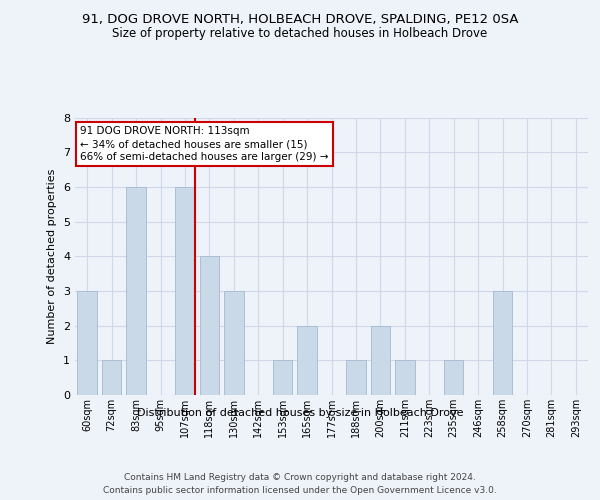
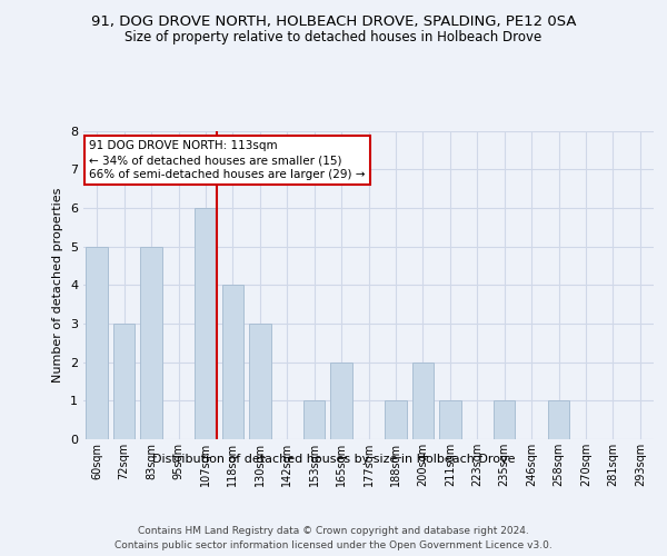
60sqm: 3 -> 5
72sqm: 1 -> 3
83sqm: 6 -> 5
258sqm: 3 -> 1
